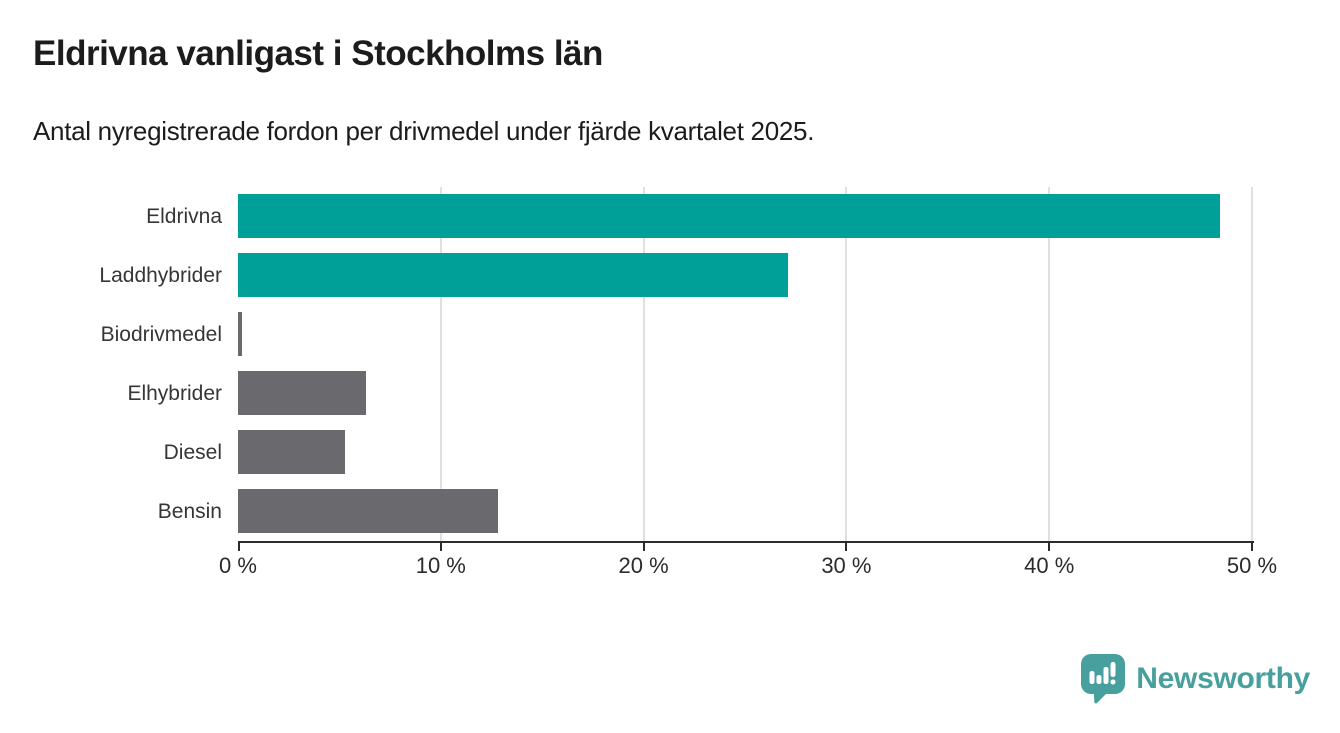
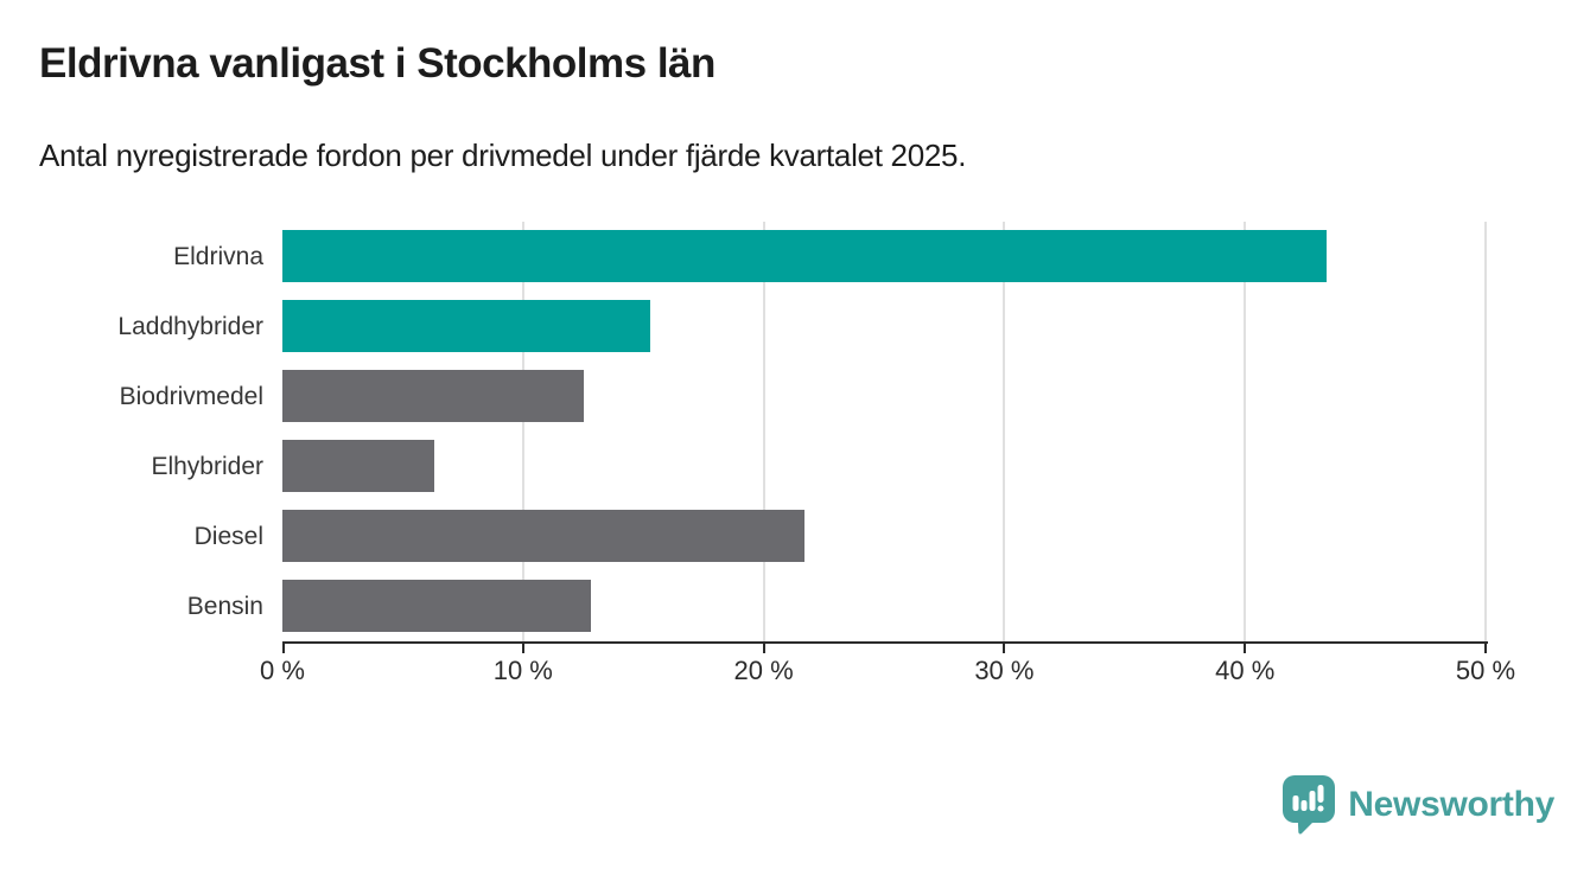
Eldrivna: 48.4% -> 43.4%
Laddhybrider: 27.1% -> 15.3%
Biodrivmedel: 0.2% -> 12.5%
Diesel: 5.3% -> 21.7%
